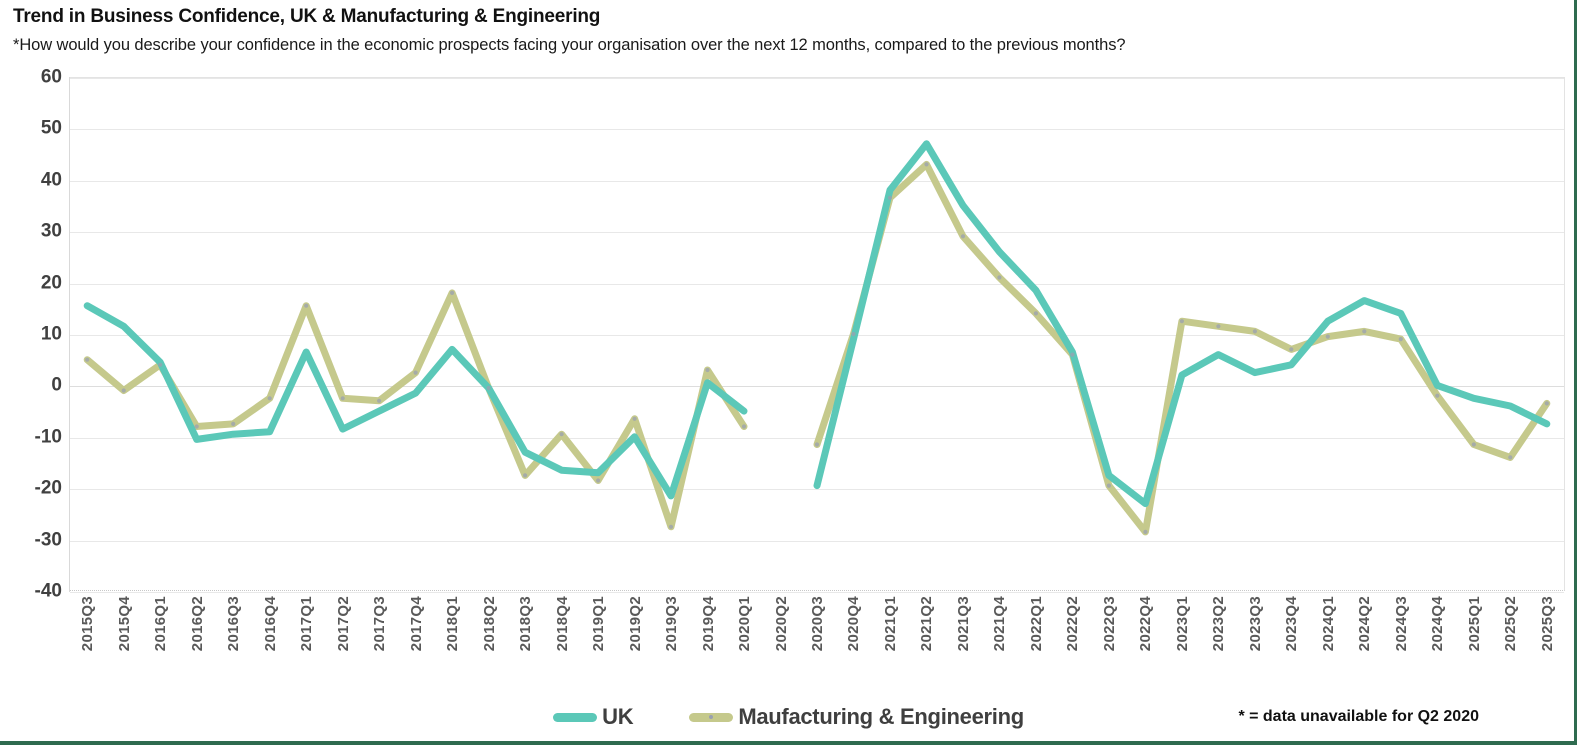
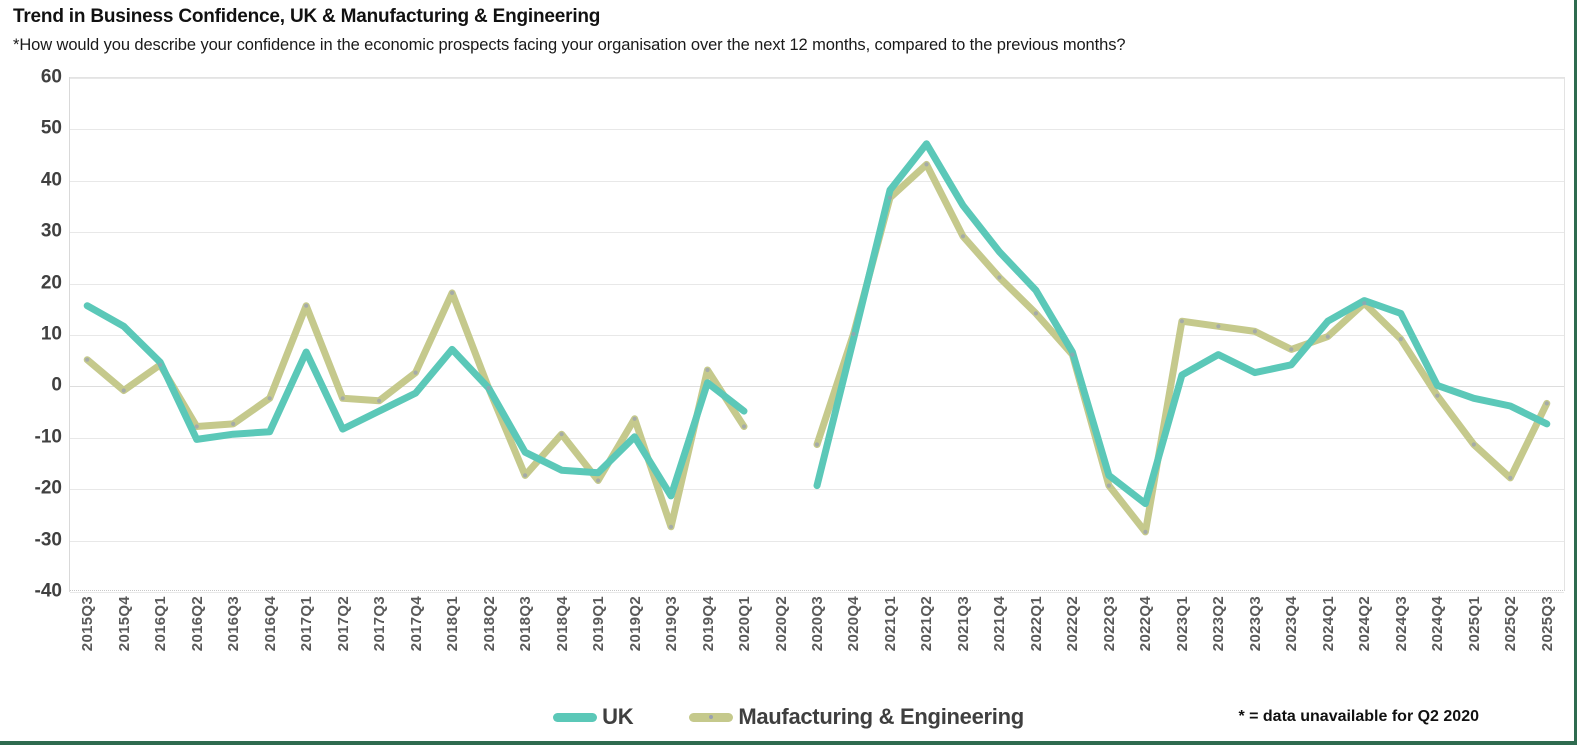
Maufacturing & Engineering/2024Q2: 10 -> 16
Maufacturing & Engineering/2025Q2: -14 -> -18
